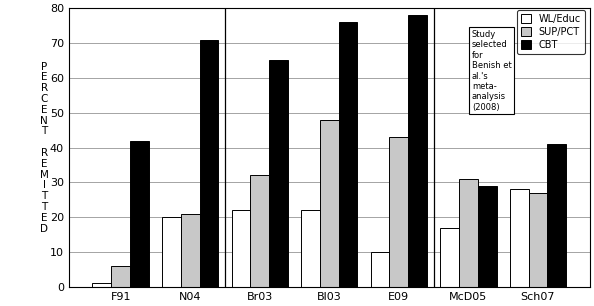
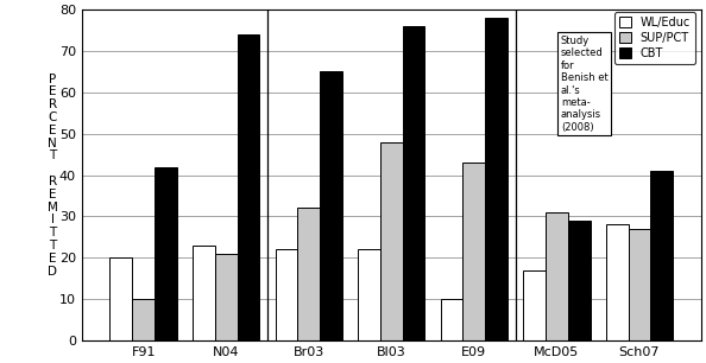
WL/Educ/F91: 1 -> 20
SUP/PCT/F91: 6 -> 10
WL/Educ/N04: 20 -> 23
CBT/N04: 71 -> 74
